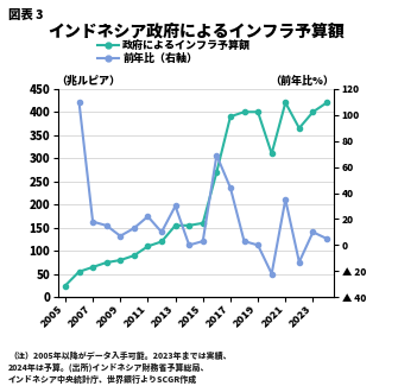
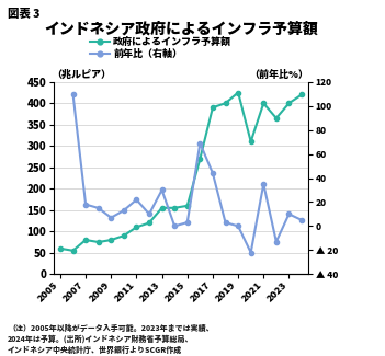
政府によるインフラ予算額/2005: 25 -> 60
政府によるインフラ予算額/2007: 65 -> 80
政府によるインフラ予算額/2019: 400 -> 425
政府によるインフラ予算額/2021: 420 -> 400
